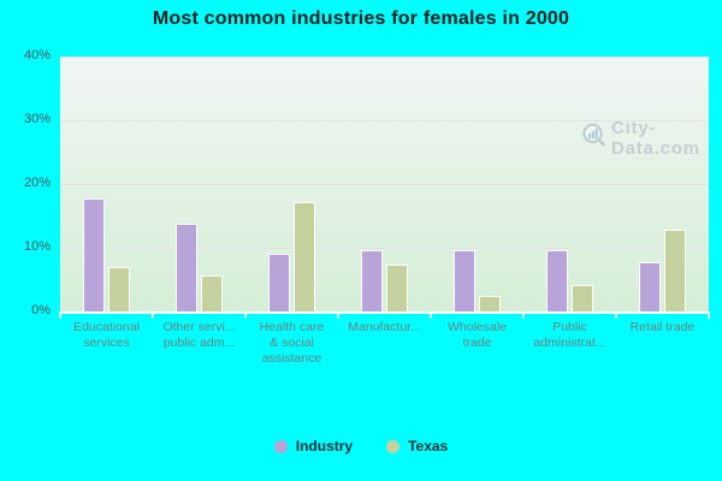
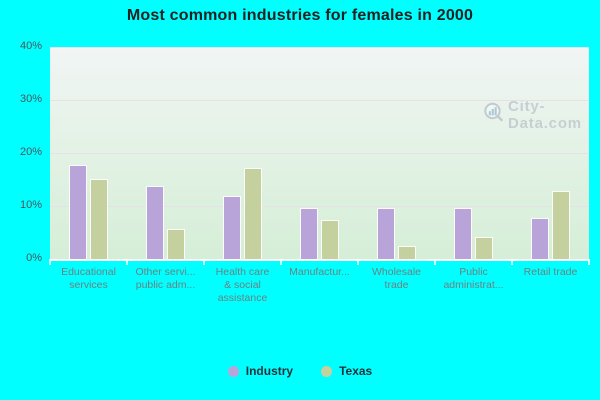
Texas/Educational services: 7% -> 15%
Industry/Health care & social assistance: 9% -> 12%
